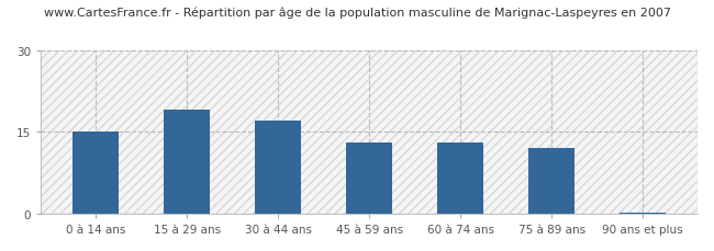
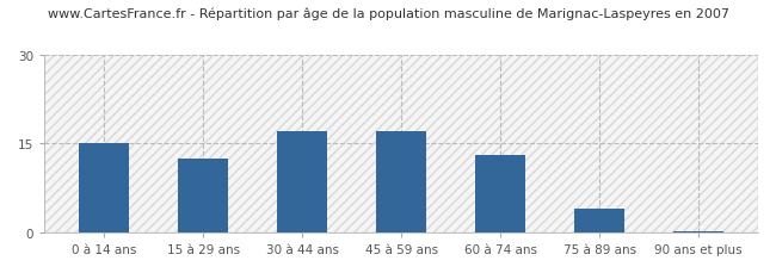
15 à 29 ans: 19.0 -> 12.5
45 à 59 ans: 13.0 -> 17.0
75 à 89 ans: 12.0 -> 4.0
